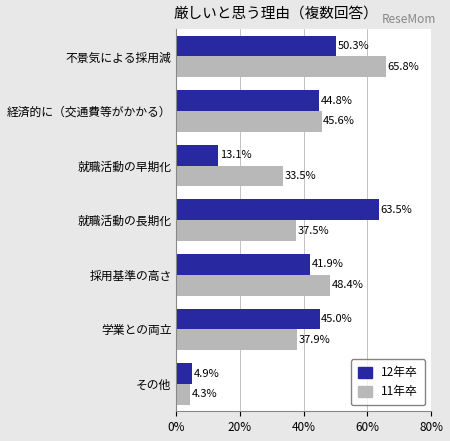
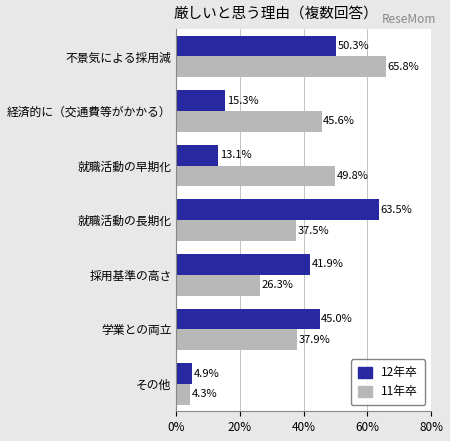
12年卒/経済的に（交通費等がかかる）: 44.8% -> 15.3%
11年卒/就職活動の早期化: 33.5% -> 49.8%
11年卒/採用基準の高さ: 48.4% -> 26.3%
